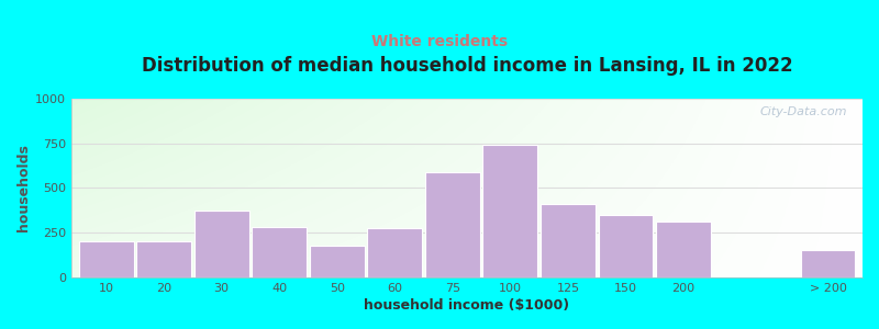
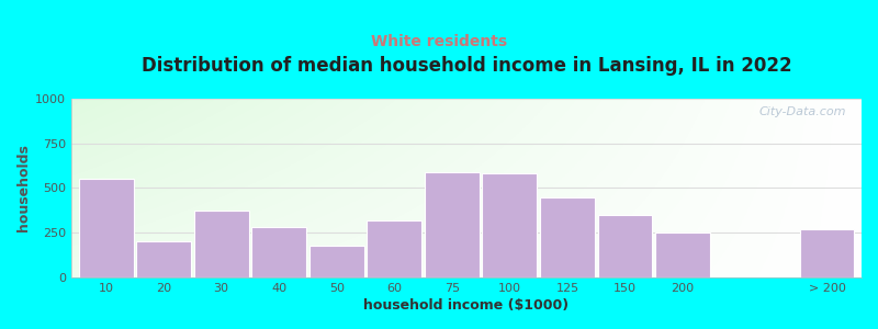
10: 200 -> 550
60: 280 -> 320
100: 740 -> 580
125: 410 -> 450
200: 310 -> 250
> 200: 160 -> 270
